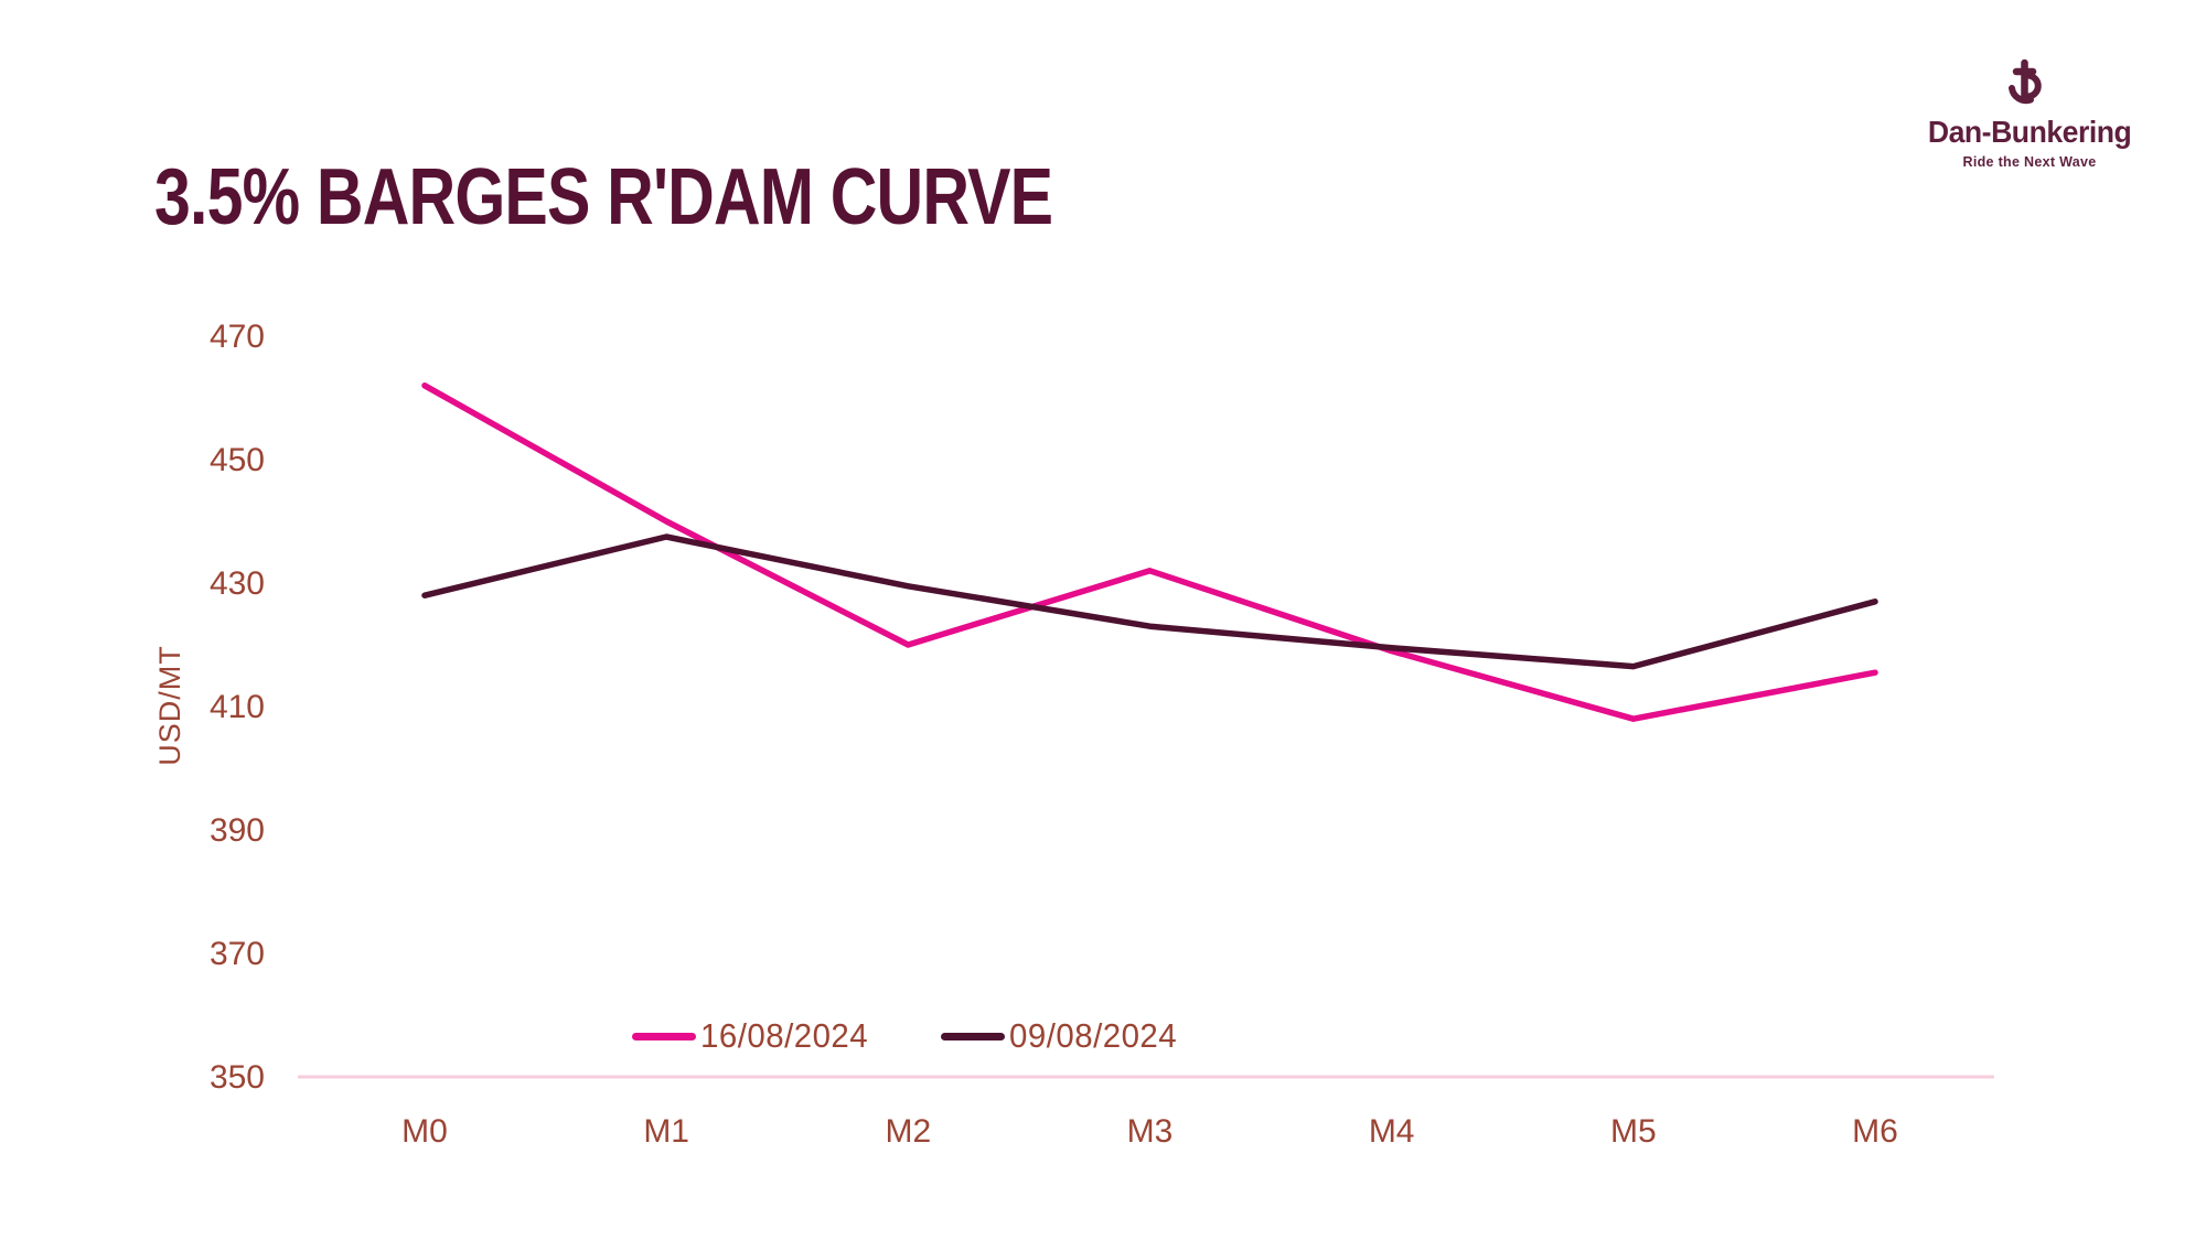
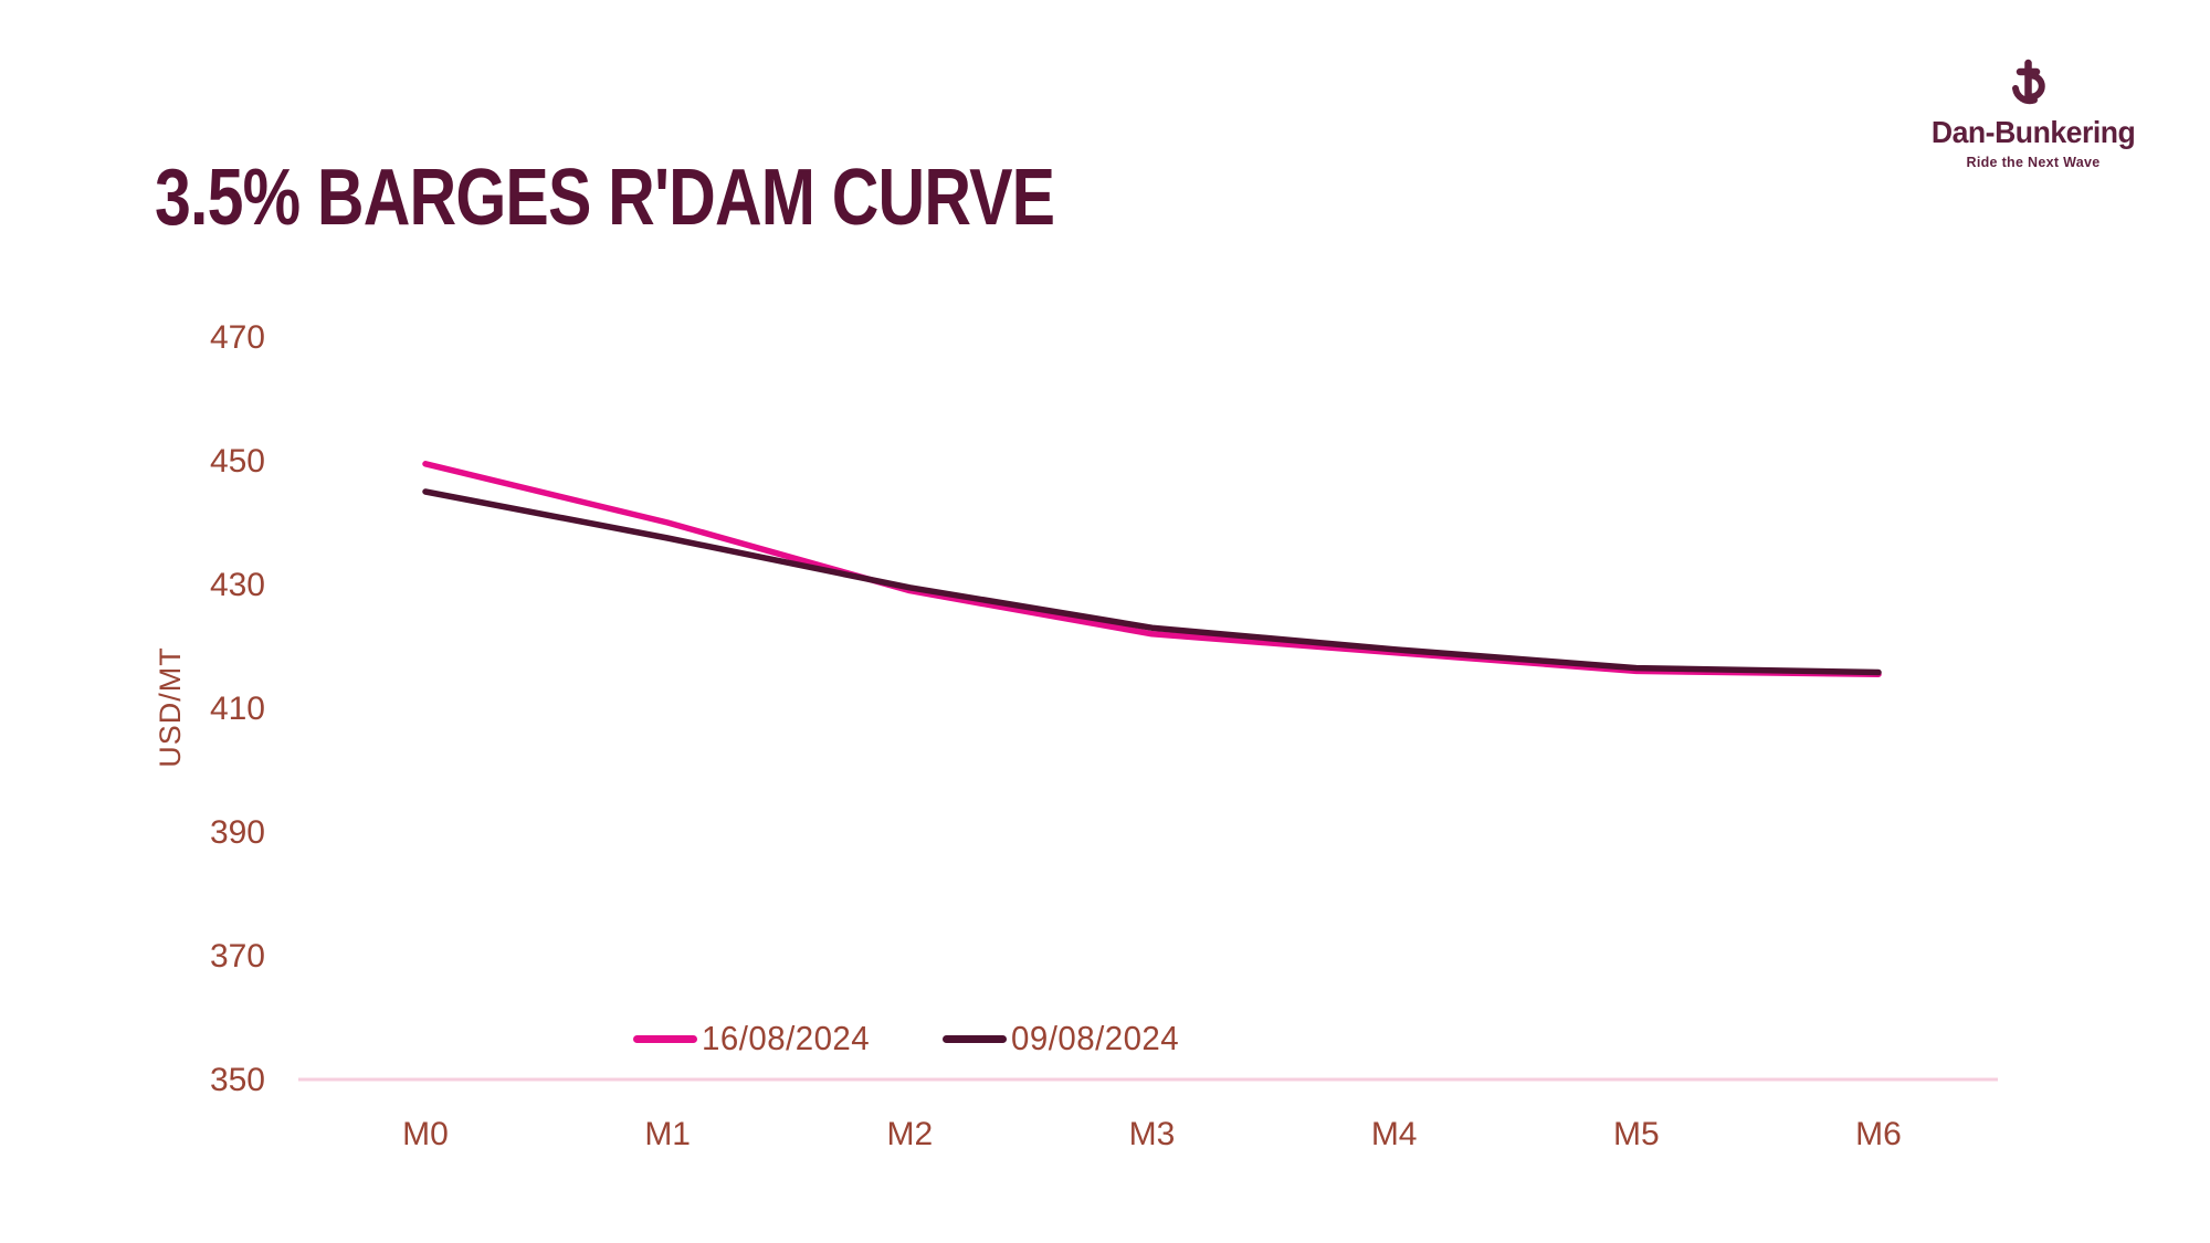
16/08/2024/M0: 462 -> 450
09/08/2024/M0: 428 -> 445
16/08/2024/M2: 420 -> 429
16/08/2024/M3: 432 -> 422
16/08/2024/M5: 408 -> 416
09/08/2024/M6: 427 -> 416
